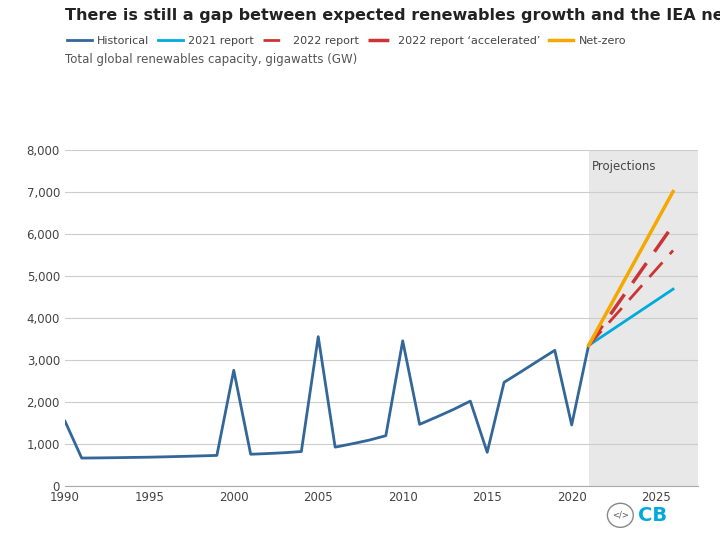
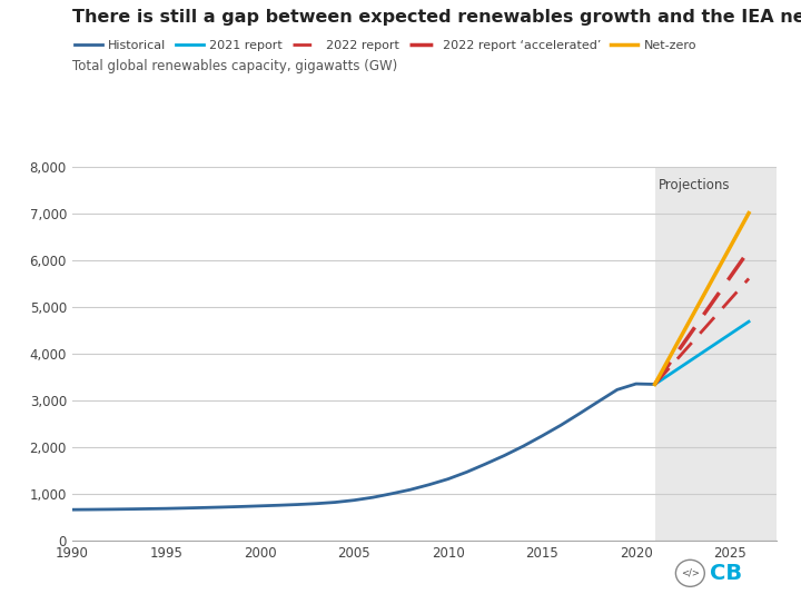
1990: 1,550 -> 660
2000: 2,750 -> 740
2005: 3,550 -> 860
2010: 3,450 -> 1,320
2015: 800 -> 2,240
2020: 1,450 -> 3,350
